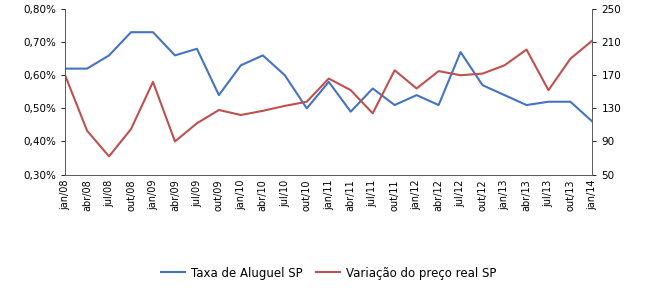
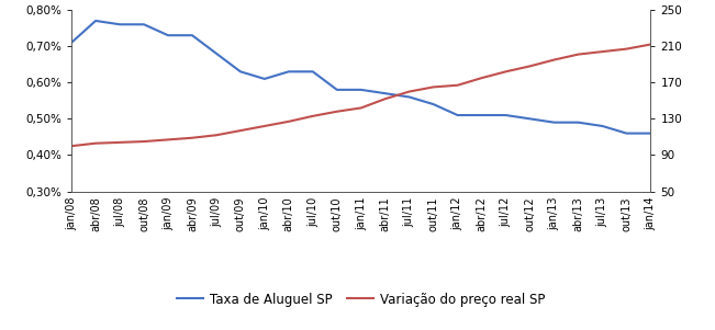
Taxa de Aluguel SP/jan/08: 0,62% -> 0,71%
Variação do preço real SP/jan/08: 170 -> 100
Taxa de Aluguel SP/abr/08: 0,62% -> 0,77%
Taxa de Aluguel SP/jul/08: 0,66% -> 0,76%
Variação do preço real SP/jul/08: 72 -> 104
Taxa de Aluguel SP/out/08: 0,73% -> 0,76%
Variação do preço real SP/jan/09: 162 -> 107
Taxa de Aluguel SP/abr/09: 0,66% -> 0,73%
Variação do preço real SP/abr/09: 90 -> 109
Taxa de Aluguel SP/out/09: 0,54% -> 0,63%
Variação do preço real SP/out/09: 128 -> 117
Taxa de Aluguel SP/jan/10: 0,63% -> 0,61%
Taxa de Aluguel SP/abr/10: 0,66% -> 0,63%
Taxa de Aluguel SP/jul/10: 0,60% -> 0,63%
Taxa de Aluguel SP/out/10: 0,50% -> 0,58%
Variação do preço real SP/jan/11: 166 -> 142
Taxa de Aluguel SP/abr/11: 0,49% -> 0,57%
Variação do preço real SP/jul/11: 124 -> 160
Taxa de Aluguel SP/out/11: 0,51% -> 0,54%
Variação do preço real SP/out/11: 176 -> 165
Taxa de Aluguel SP/jan/12: 0,54% -> 0,51%
Variação do preço real SP/jan/12: 154 -> 167
Taxa de Aluguel SP/jul/12: 0,67% -> 0,51%
Variação do preço real SP/jul/12: 170 -> 182
Taxa de Aluguel SP/out/12: 0,57% -> 0,50%
Variação do preço real SP/out/12: 172 -> 188
Taxa de Aluguel SP/jan/13: 0,54% -> 0,49%
Variação do preço real SP/jan/13: 182 -> 195
Taxa de Aluguel SP/abr/13: 0,51% -> 0,49%
Taxa de Aluguel SP/jul/13: 0,52% -> 0,48%
Variação do preço real SP/jul/13: 152 -> 204
Taxa de Aluguel SP/out/13: 0,52% -> 0,46%
Variação do preço real SP/out/13: 190 -> 207
